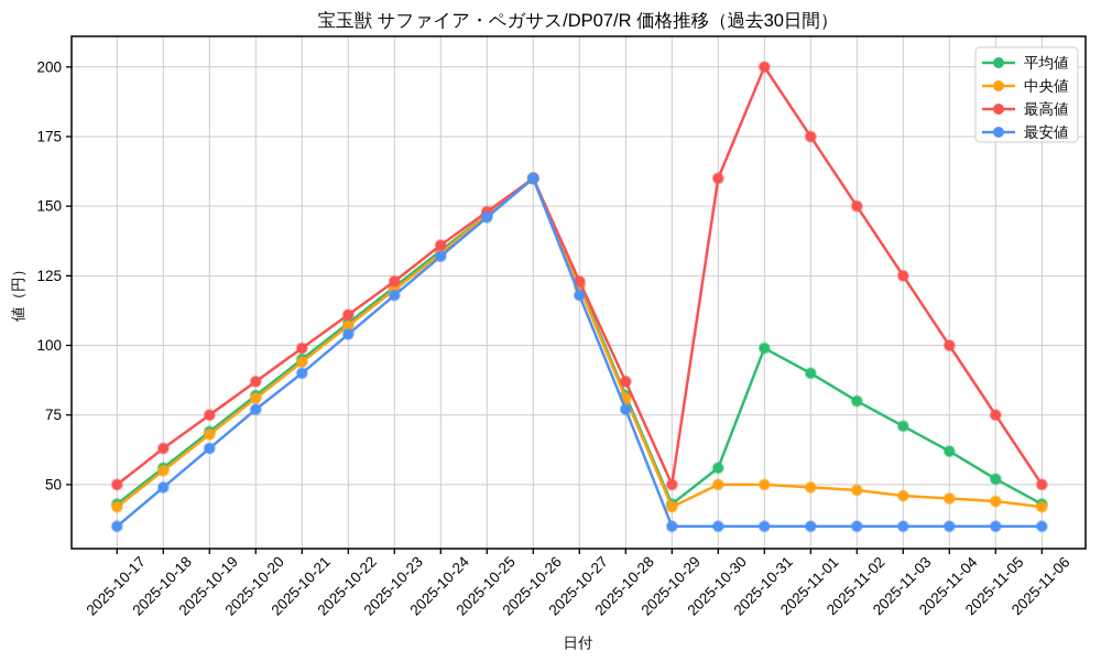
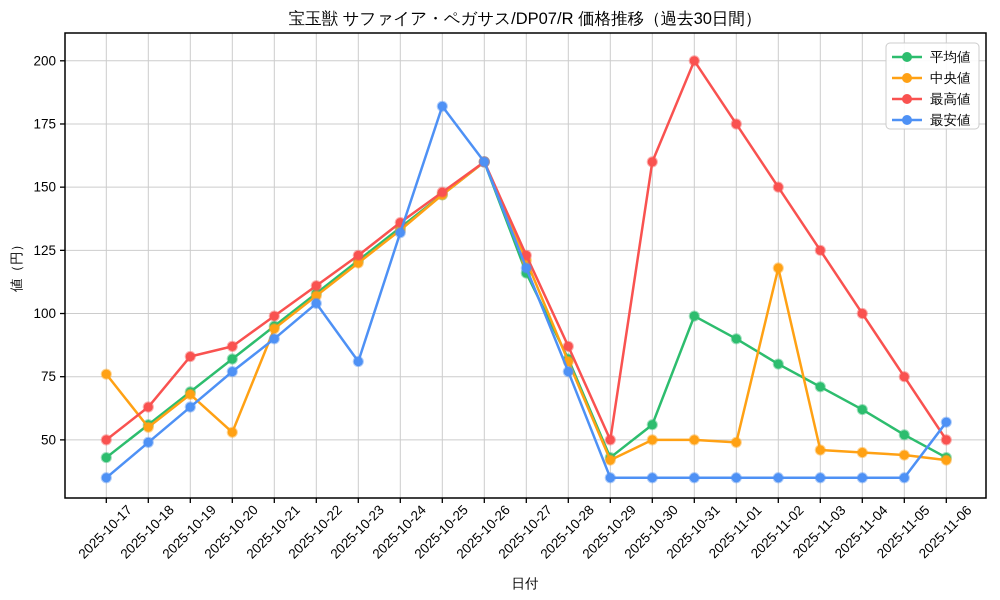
中央値/2025-10-17: 42 -> 76
最高値/2025-10-19: 75 -> 83
中央値/2025-10-20: 81 -> 53
最安値/2025-10-23: 118 -> 81
最安値/2025-10-25: 146 -> 182
平均値/2025-10-27: 122 -> 116
中央値/2025-11-02: 48 -> 118
最安値/2025-11-06: 35 -> 57
